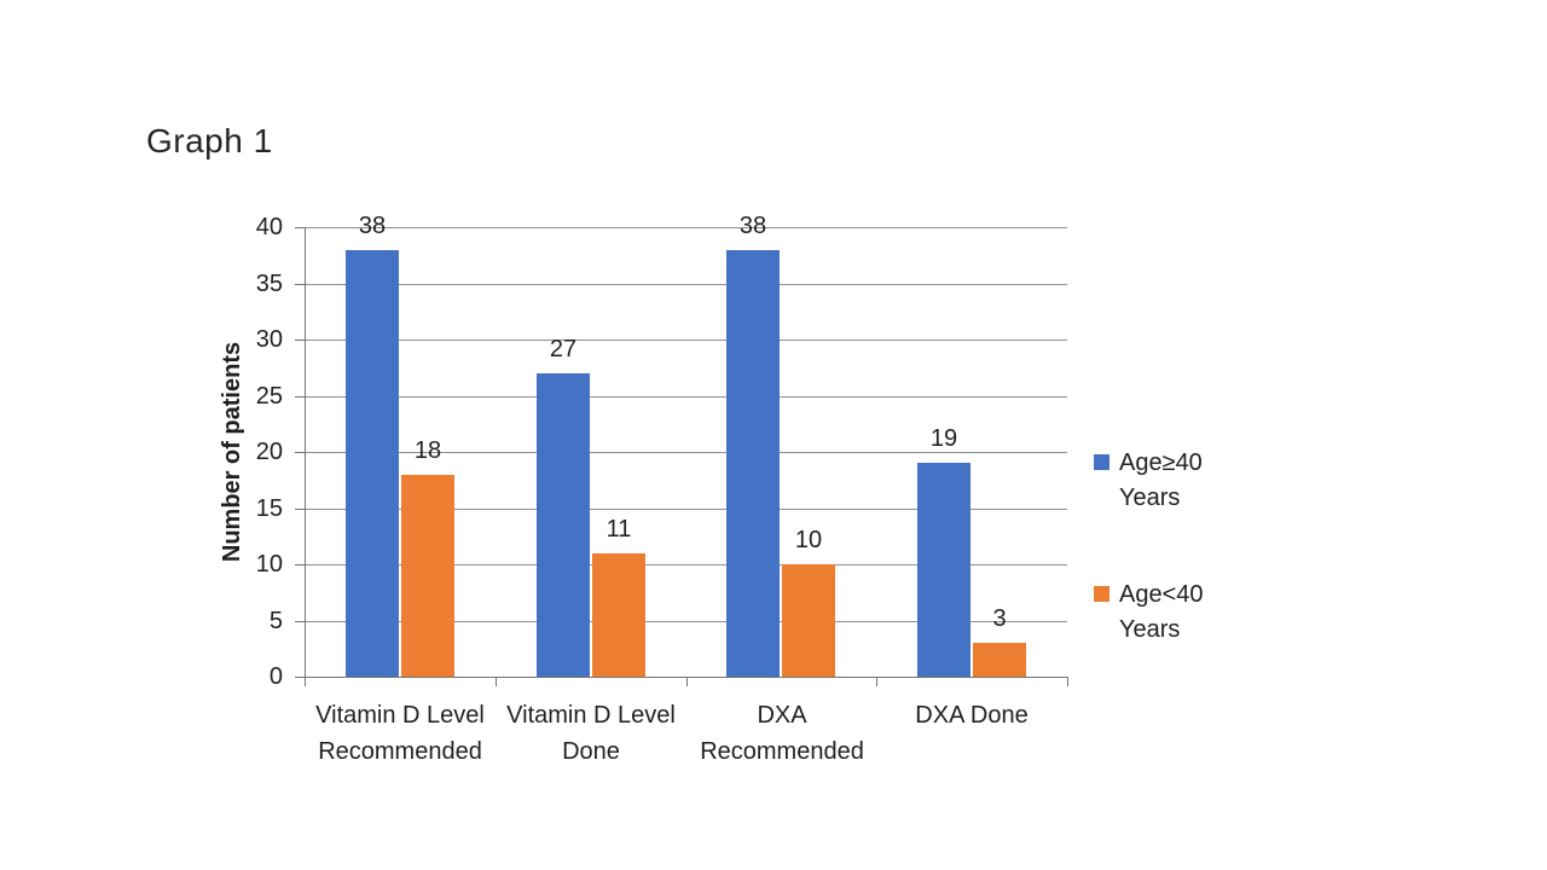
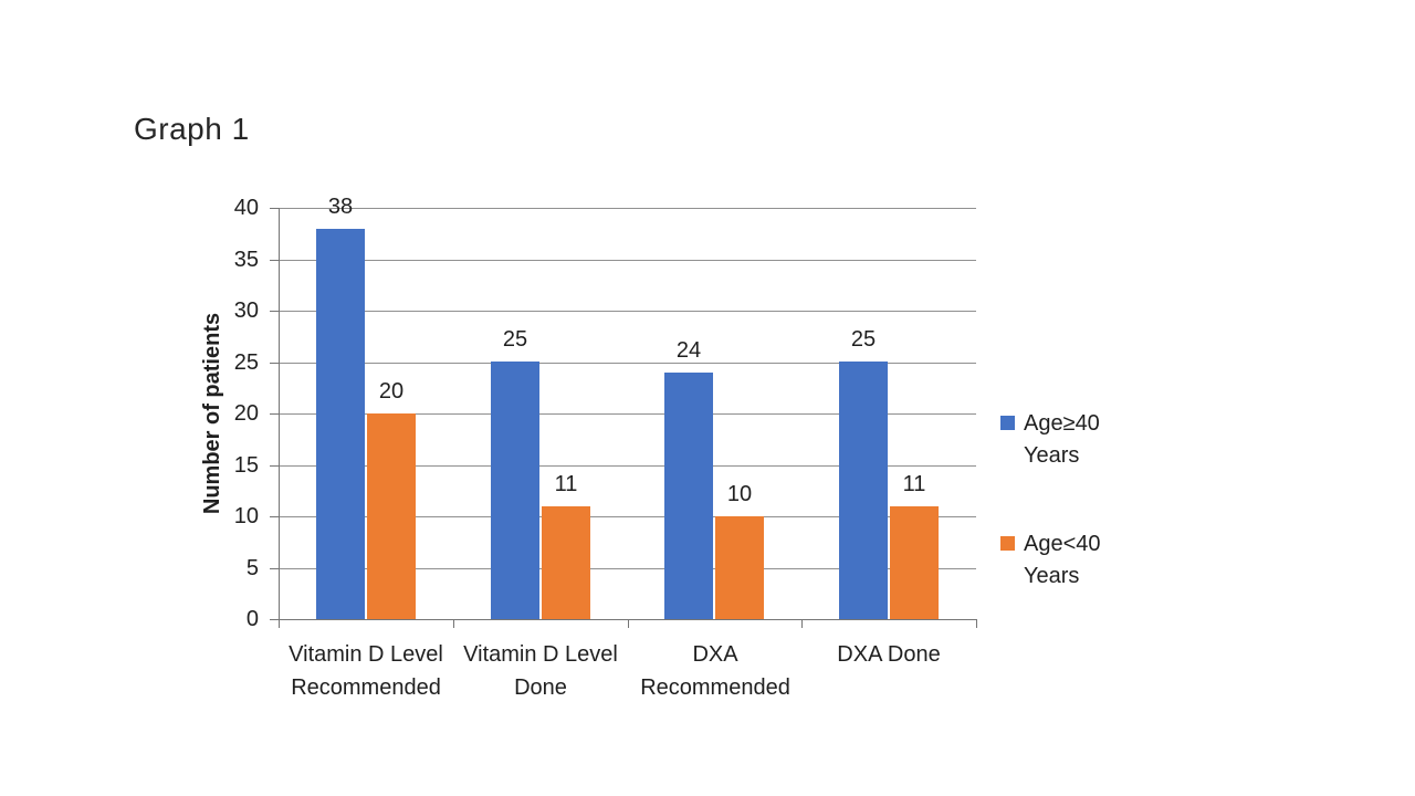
Age<40 Years/Vitamin D Level Recommended: 18 -> 20
Age≥40 Years/Vitamin D Level Done: 27 -> 25
Age≥40 Years/DXA Recommended: 38 -> 24
Age≥40 Years/DXA Done: 19 -> 25
Age<40 Years/DXA Done: 3 -> 11
